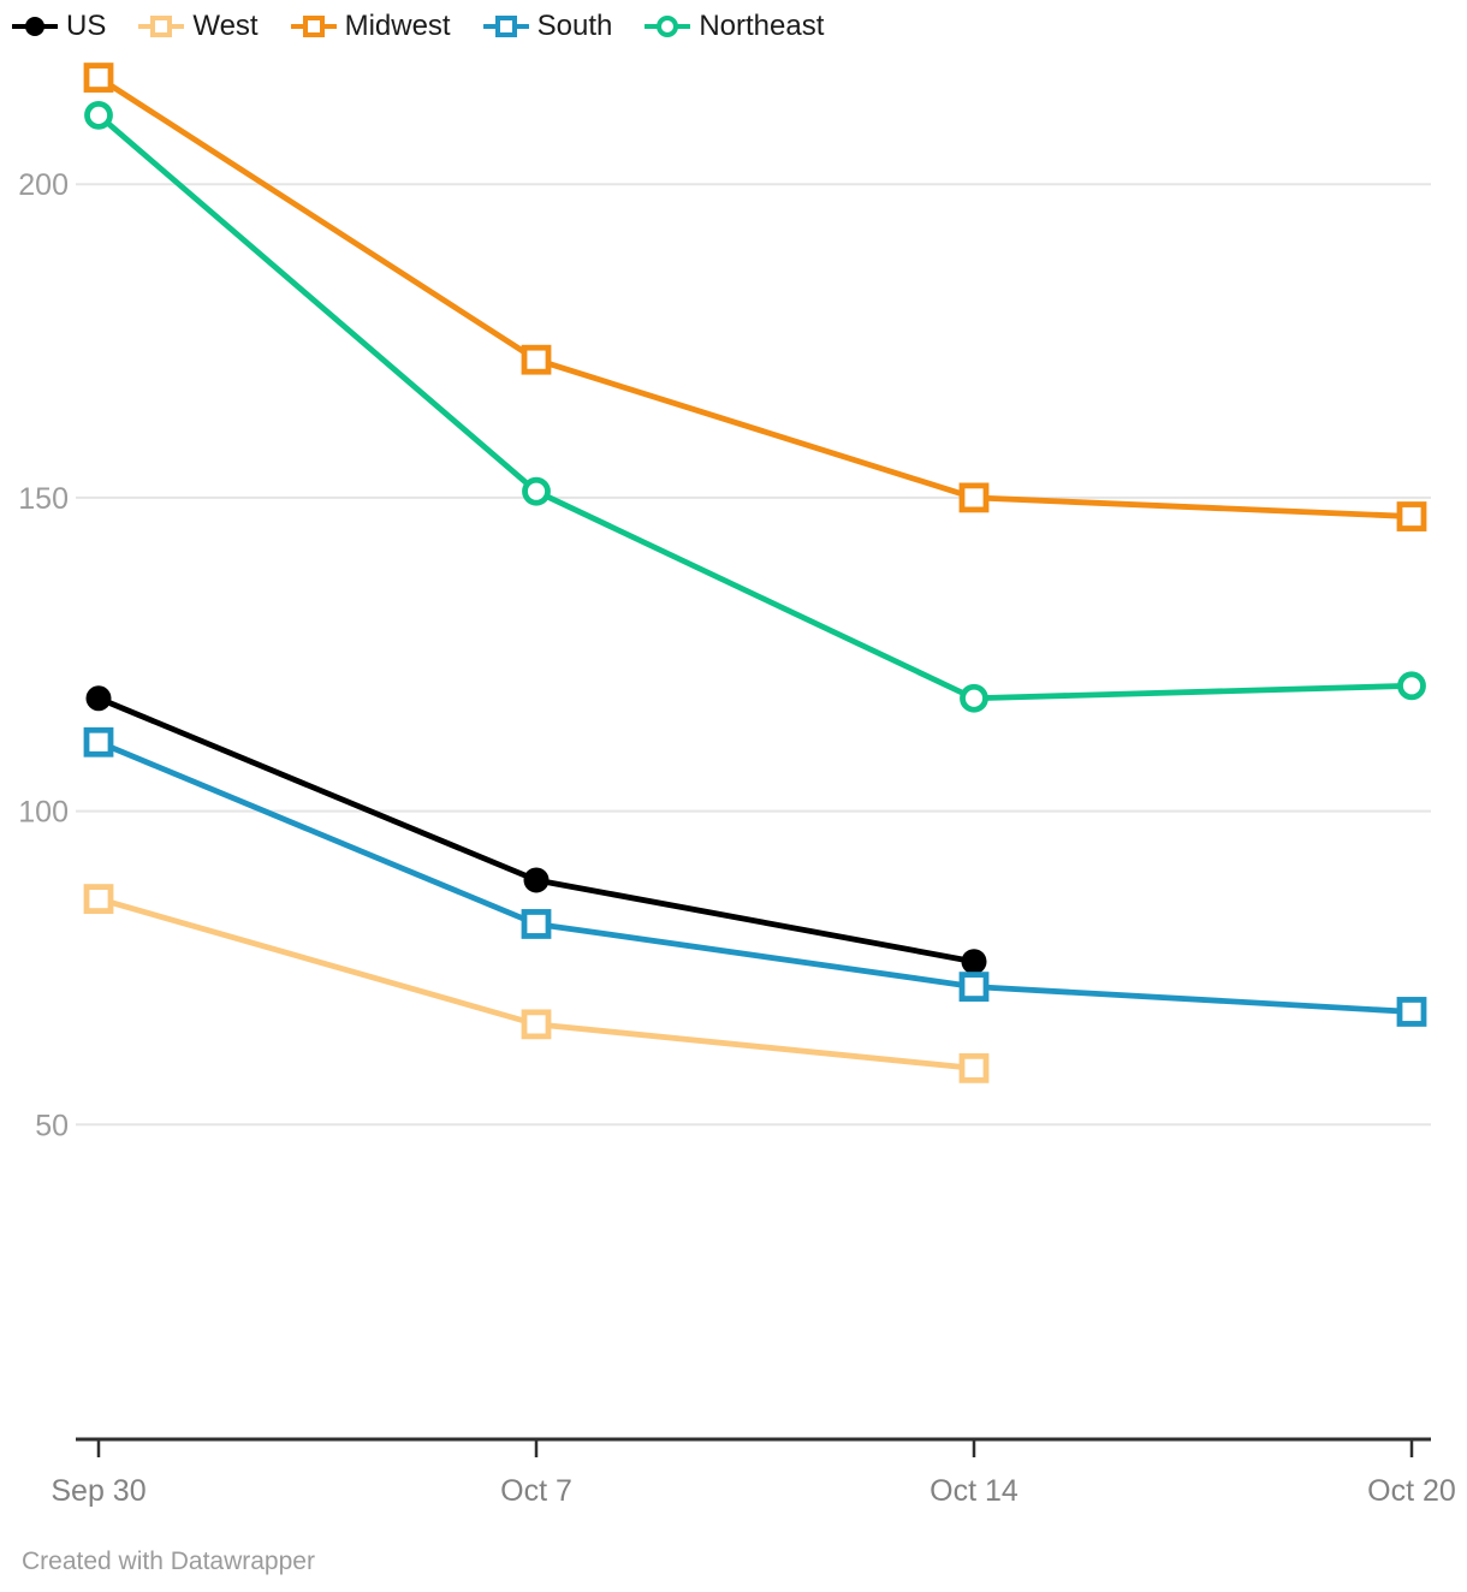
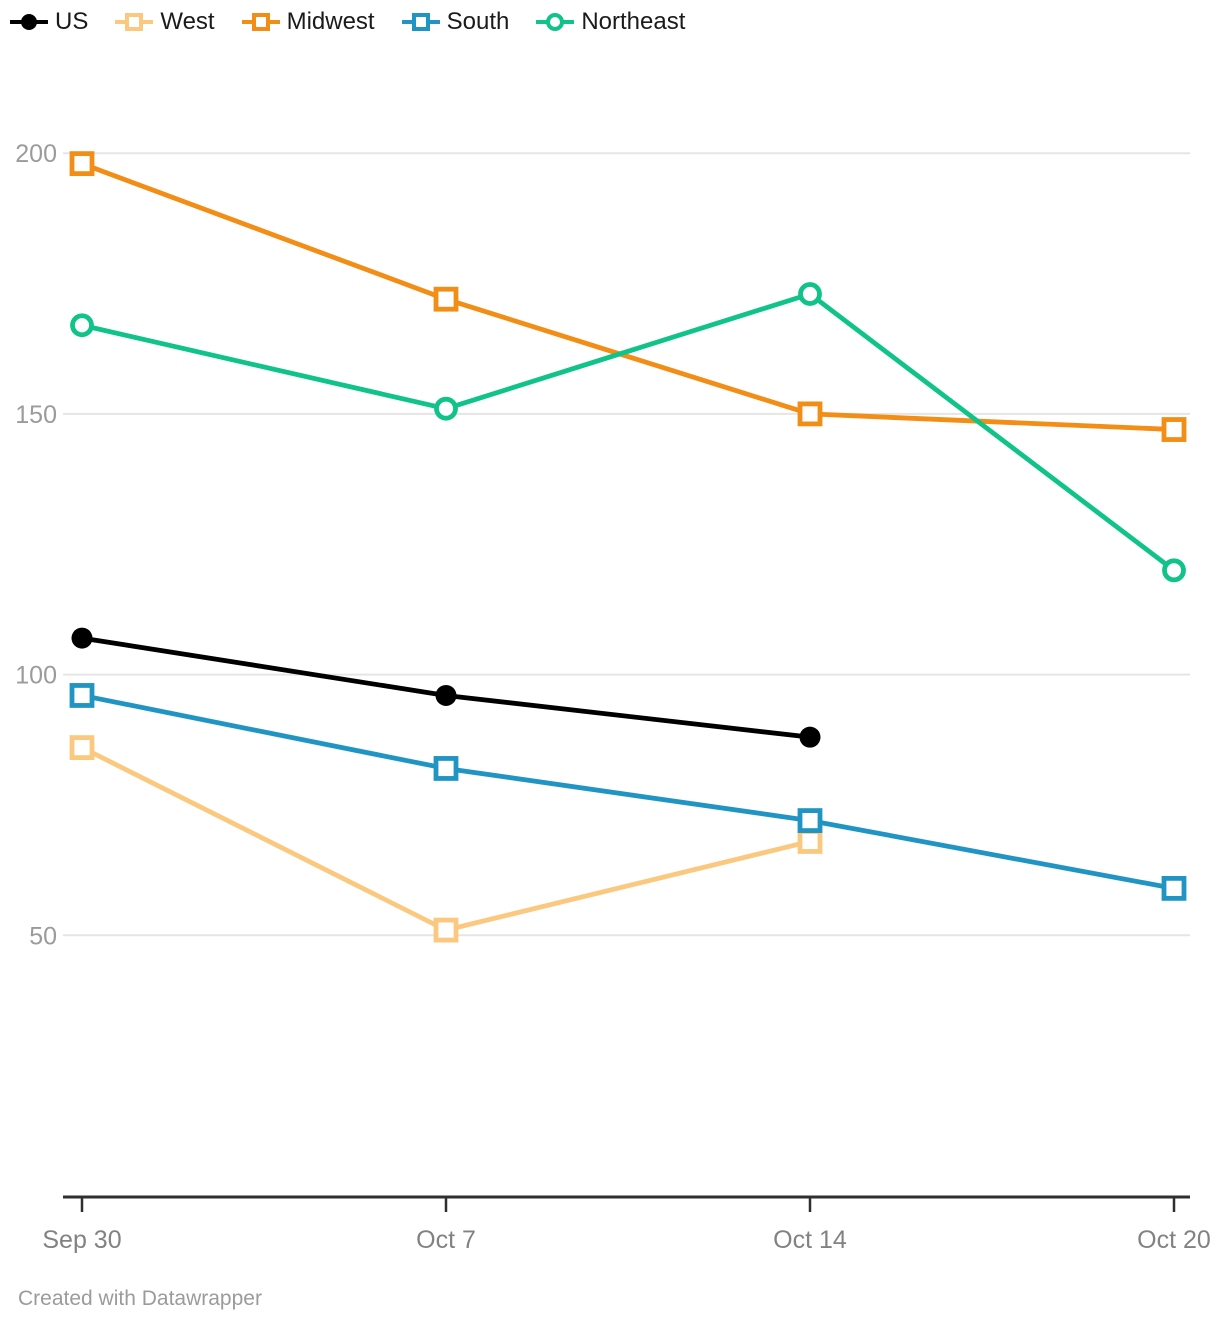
US/Sep 30: 118 -> 107
Midwest/Sep 30: 217 -> 198
South/Sep 30: 111 -> 96
Northeast/Sep 30: 211 -> 167
US/Oct 7: 89 -> 96
West/Oct 7: 66 -> 51
US/Oct 14: 76 -> 88
West/Oct 14: 59 -> 68
Northeast/Oct 14: 118 -> 173
South/Oct 20: 68 -> 59
